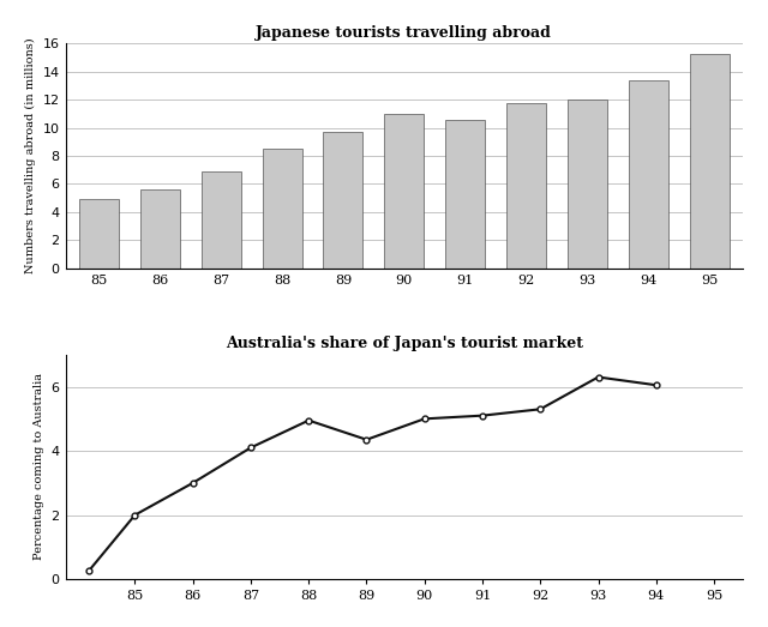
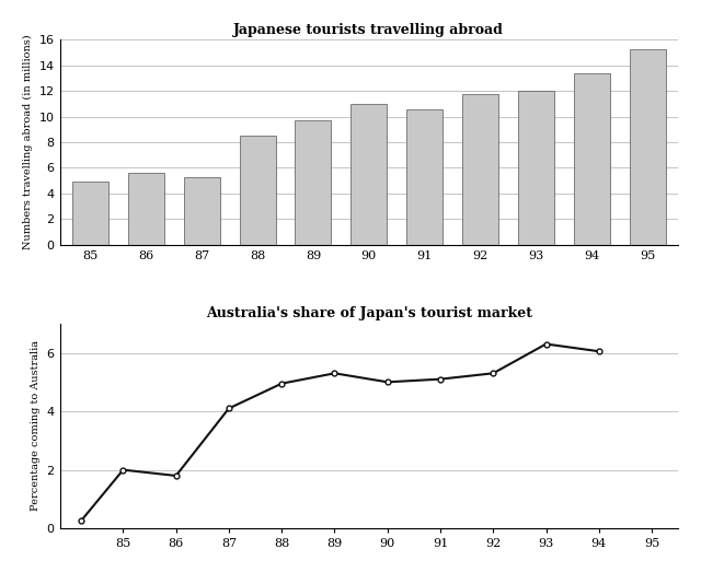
Japanese tourists travelling abroad/87: 6.9 -> 5.3
Australia's share of Japan's tourist market/86: 3.00 -> 1.80
Australia's share of Japan's tourist market/89: 4.35 -> 5.30
